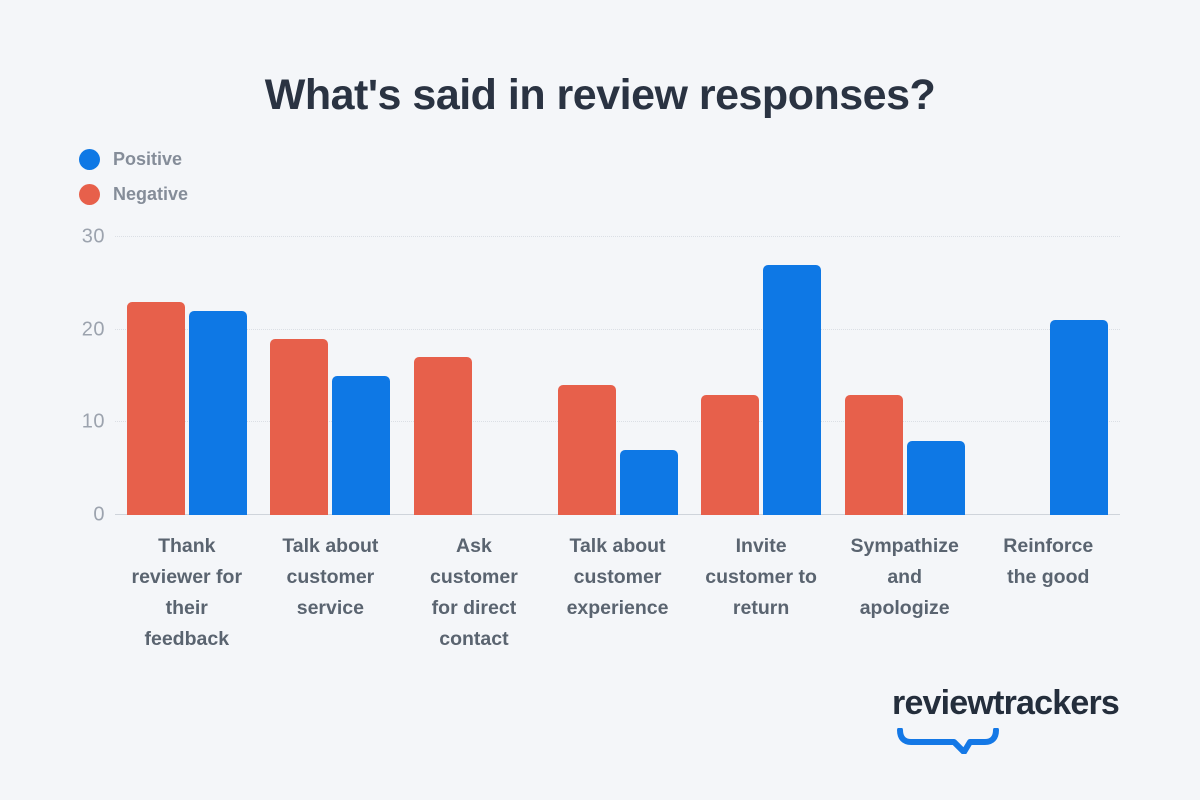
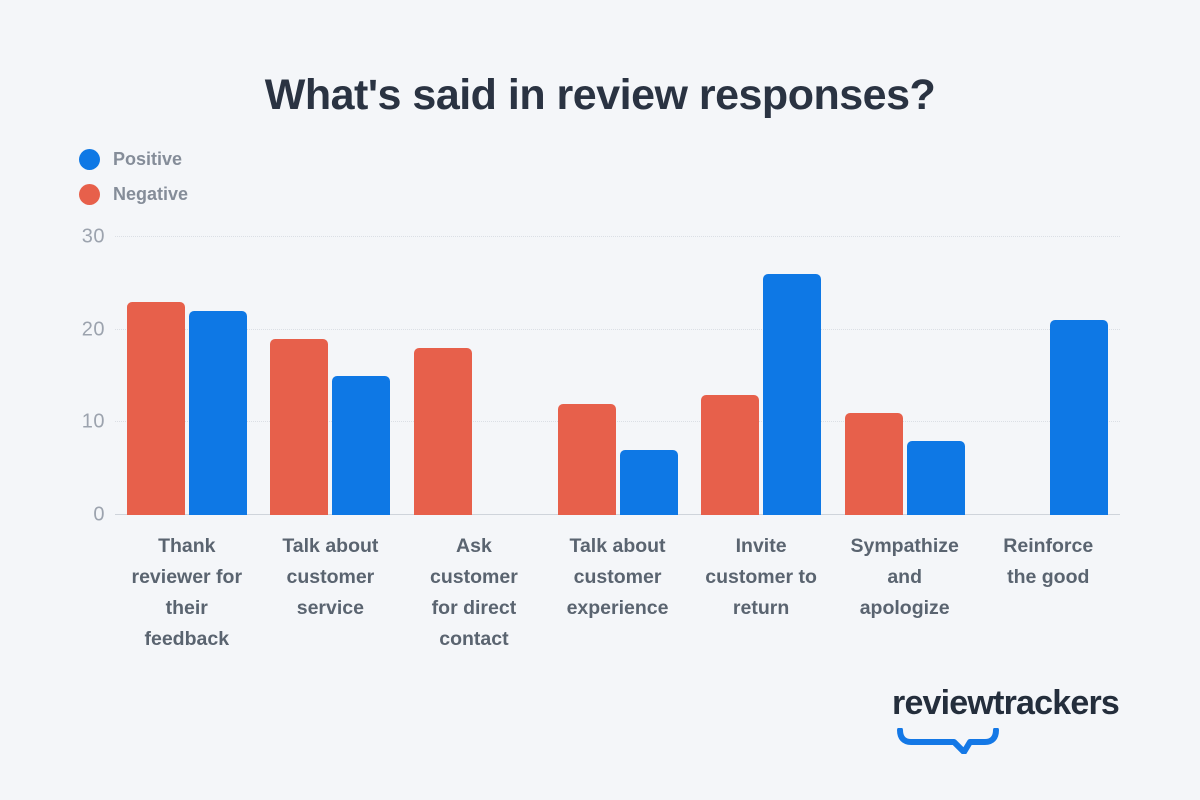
Negative/Ask customer for direct contact: 17 -> 18
Negative/Talk about customer experience: 14 -> 12
Positive/Invite customer to return: 27 -> 26
Negative/Sympathize and apologize: 13 -> 11
